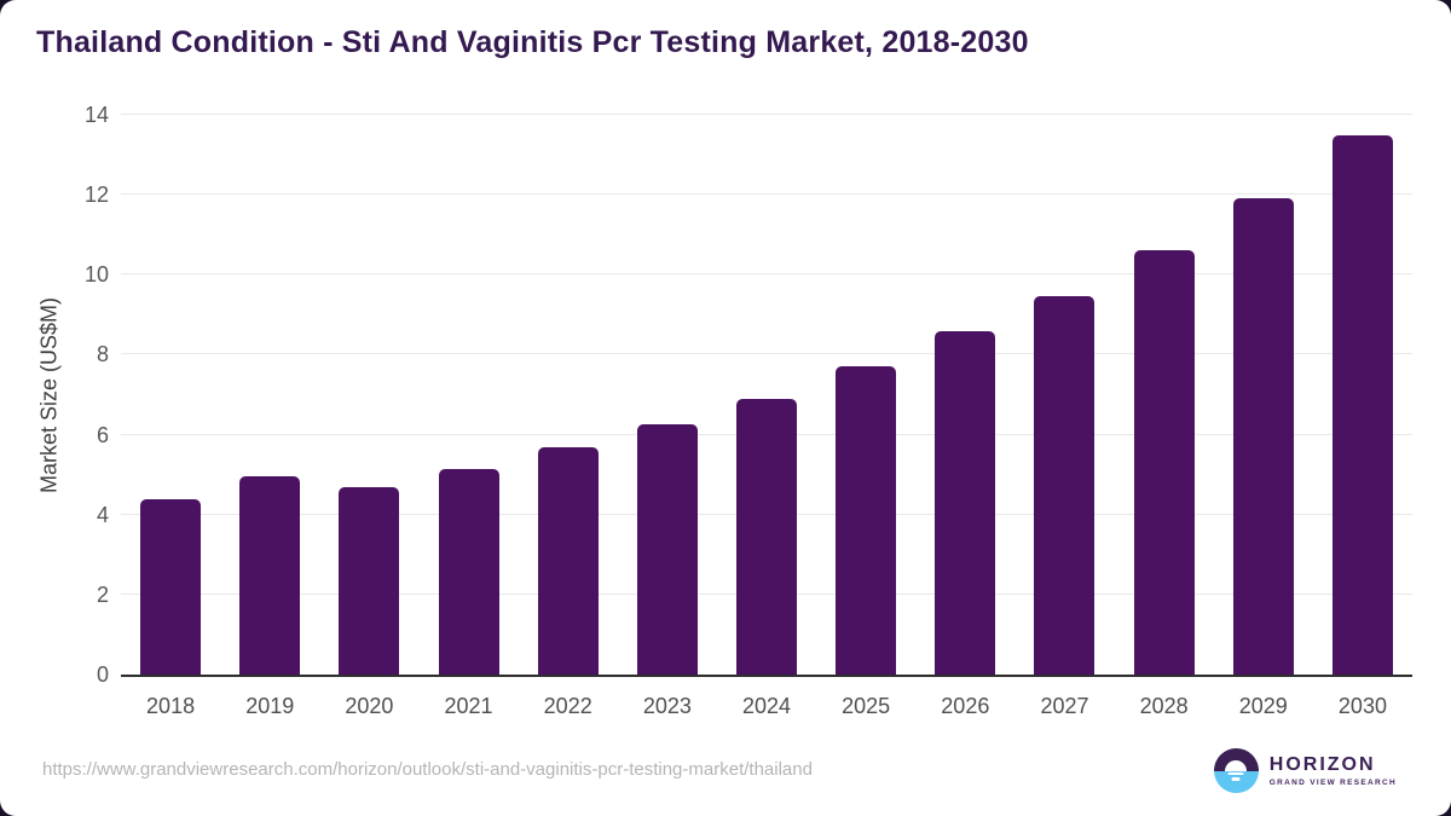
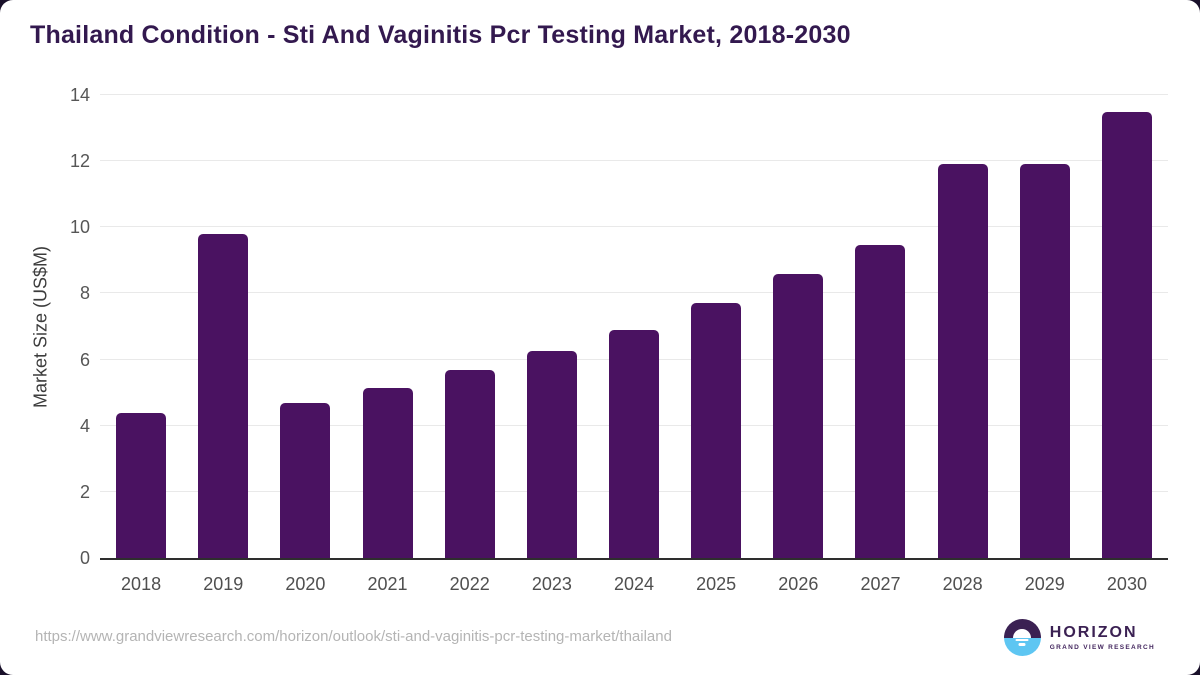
2019: 5.0 -> 9.8
2028: 10.6 -> 11.9
